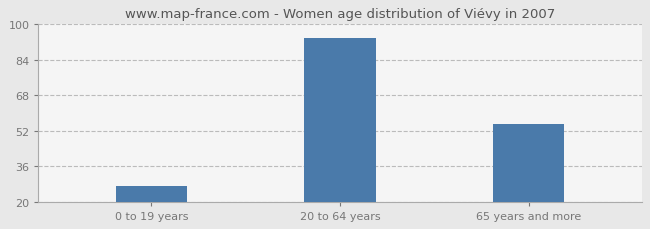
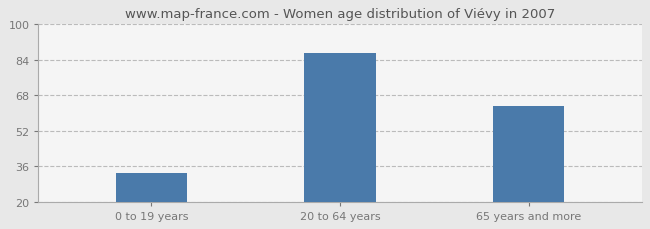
0 to 19 years: 27 -> 33
20 to 64 years: 94 -> 87
65 years and more: 55 -> 63
